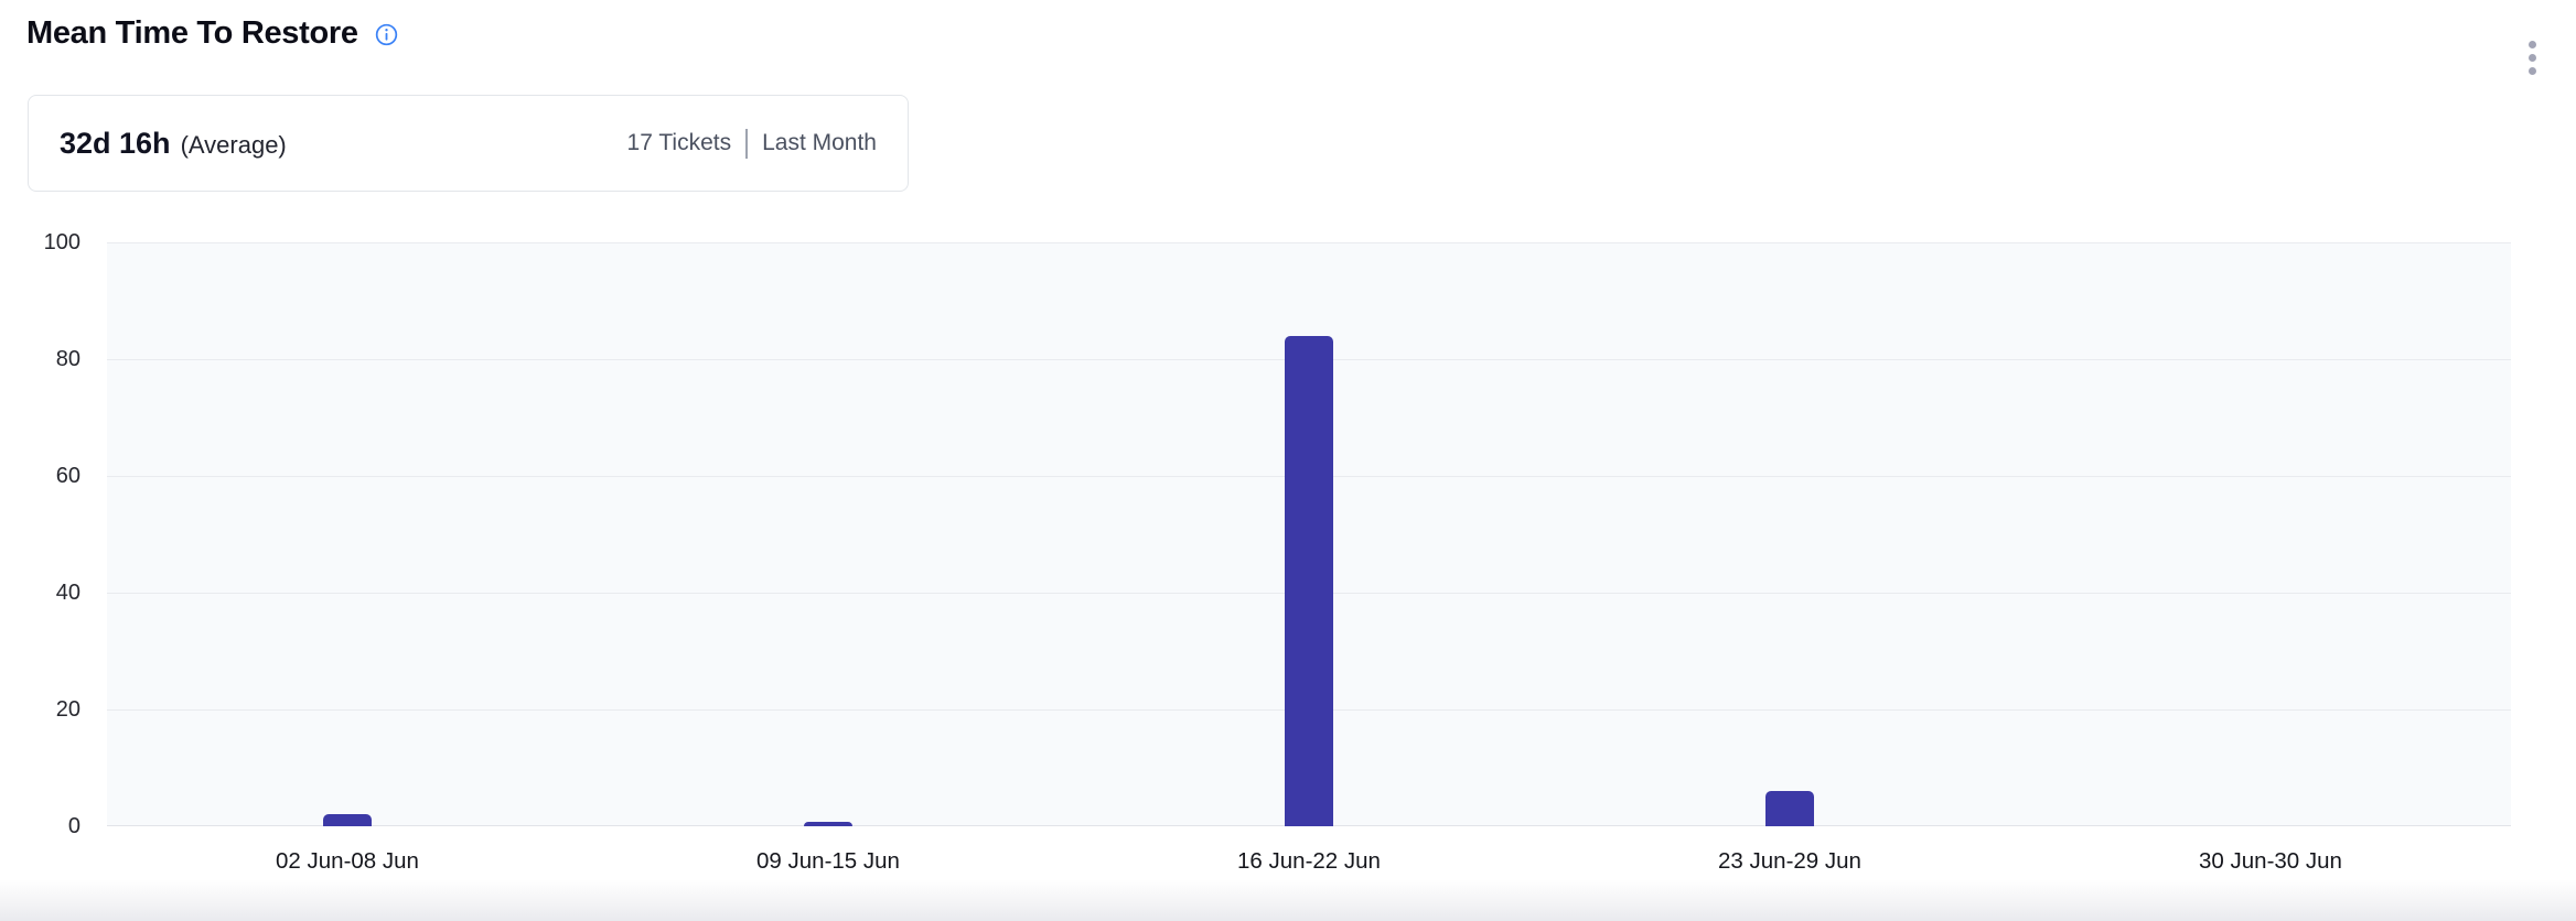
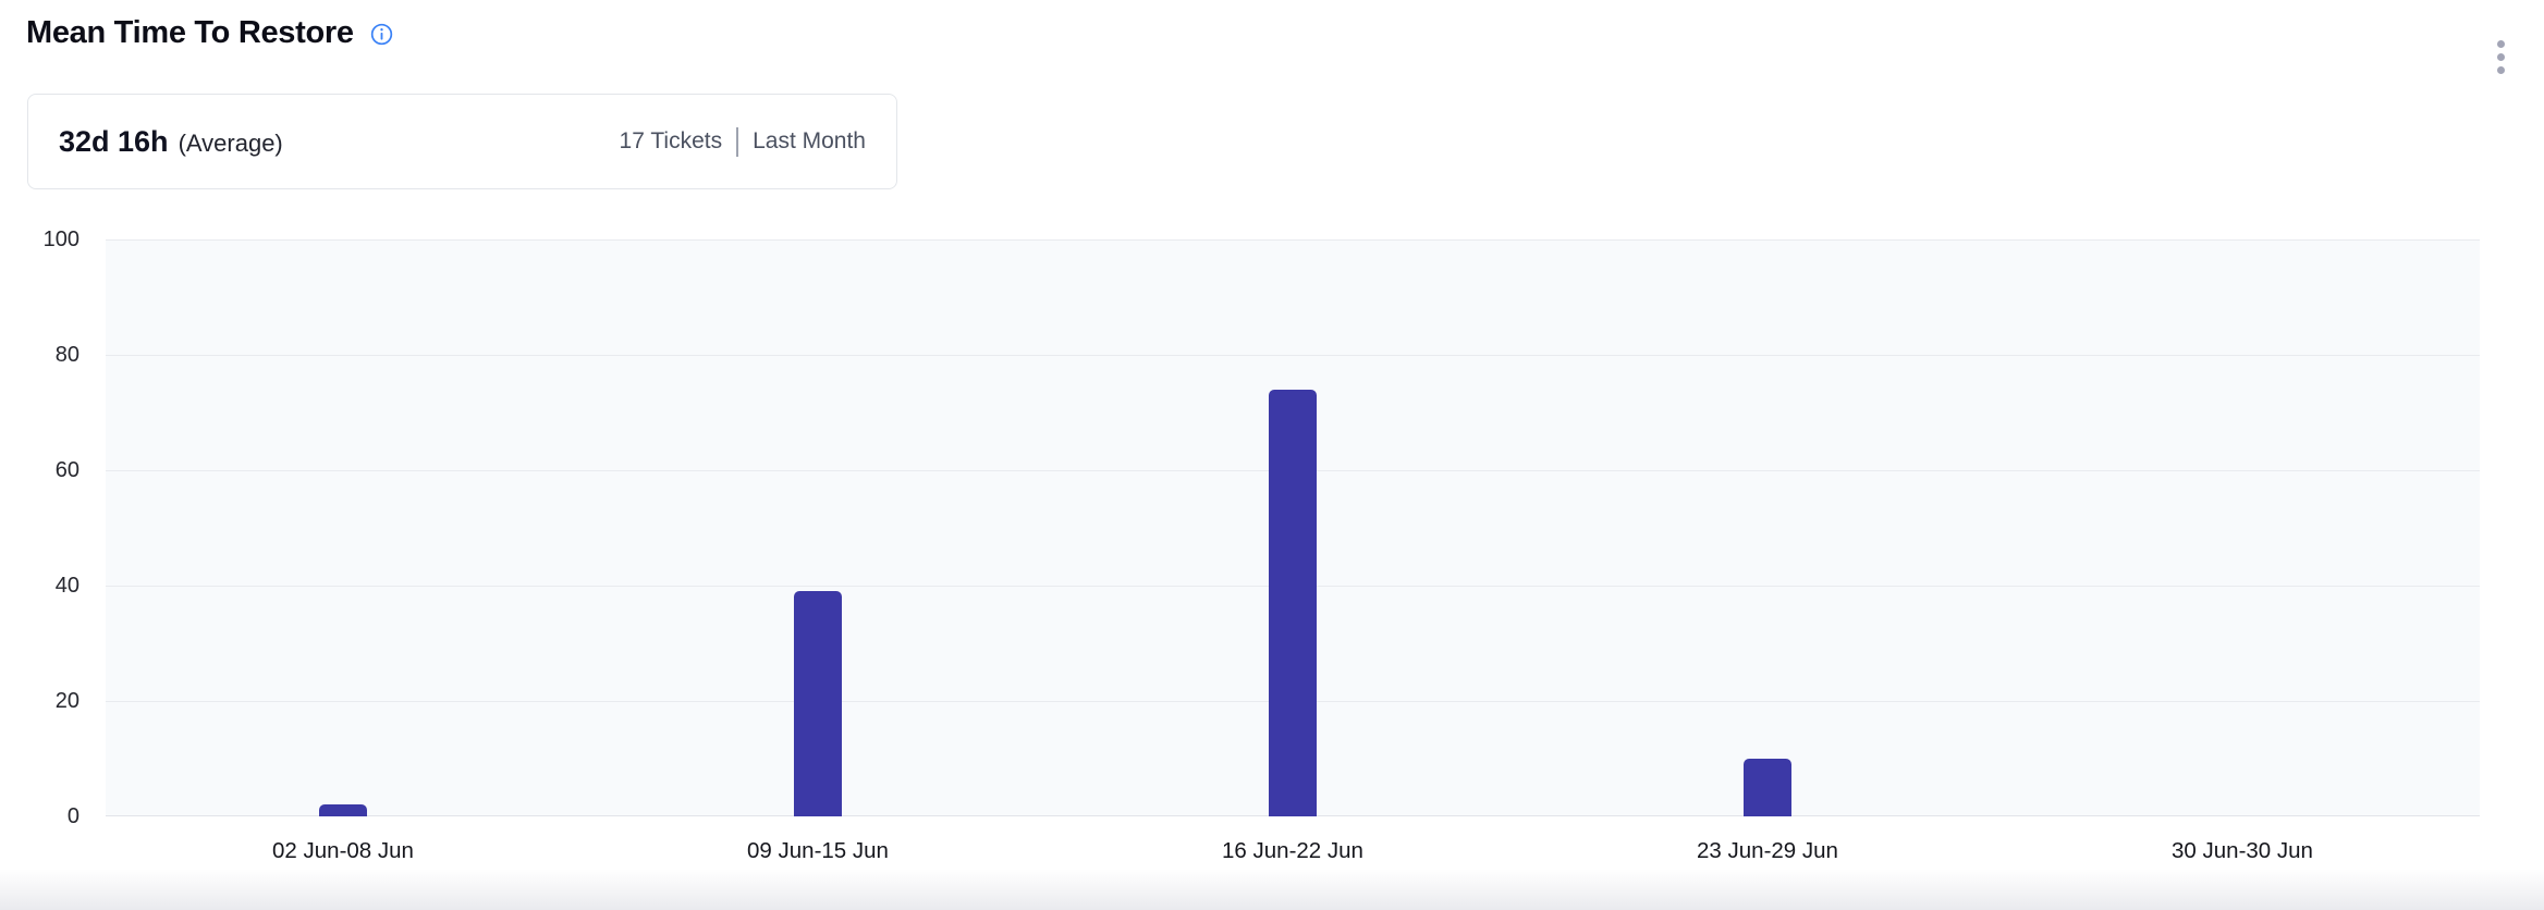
09 Jun-15 Jun: 1 -> 39
16 Jun-22 Jun: 84 -> 74
23 Jun-29 Jun: 6 -> 10
